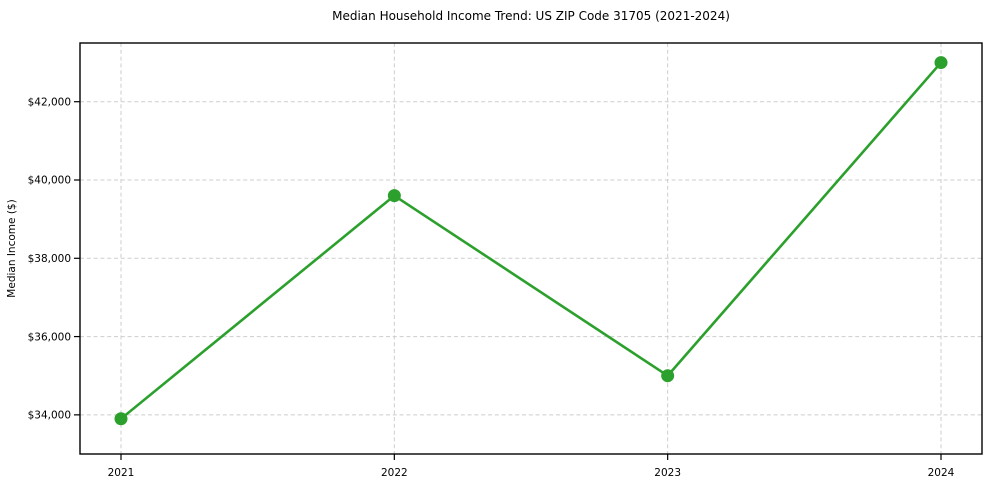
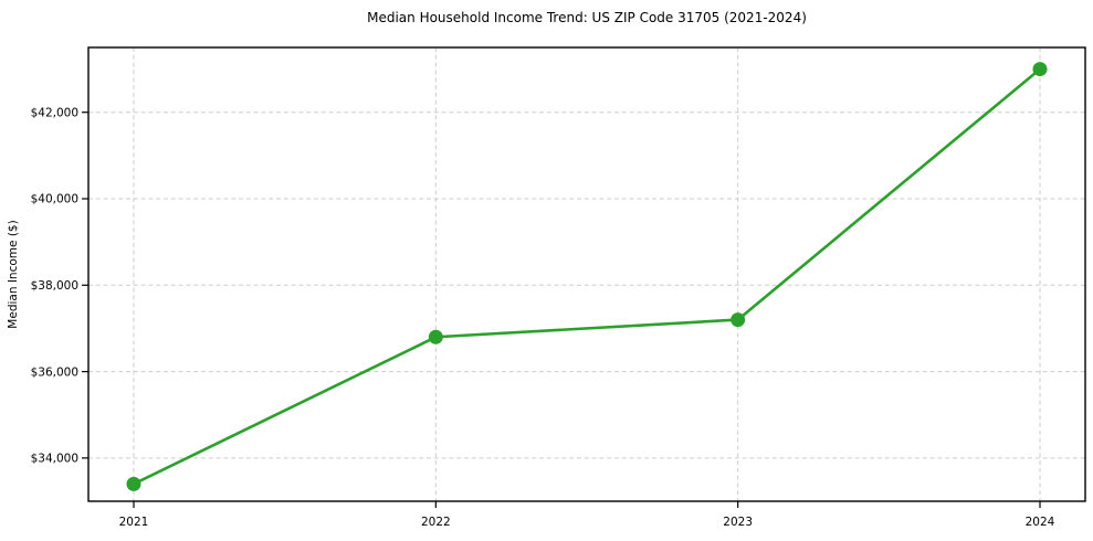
2021: $33900 -> $33400
2022: $39600 -> $36800
2023: $35000 -> $37200
